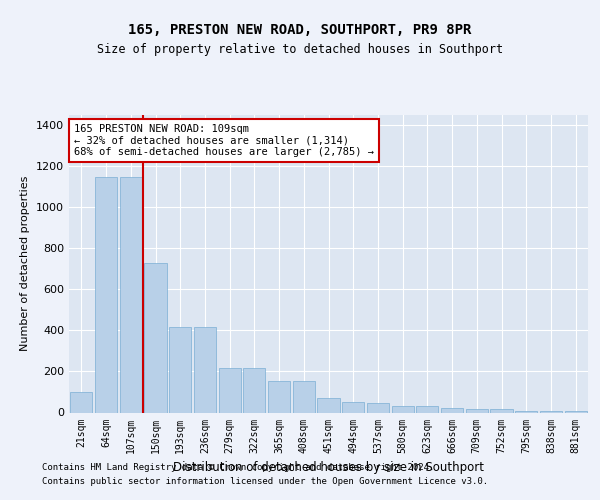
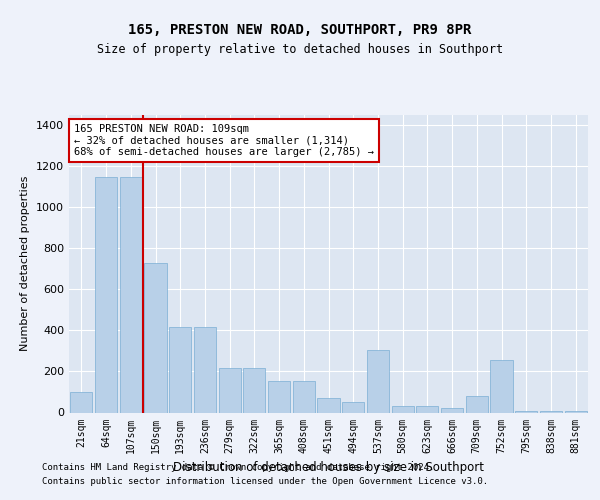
537sqm: 45 -> 305
709sqm: 18 -> 80
752sqm: 15 -> 255
